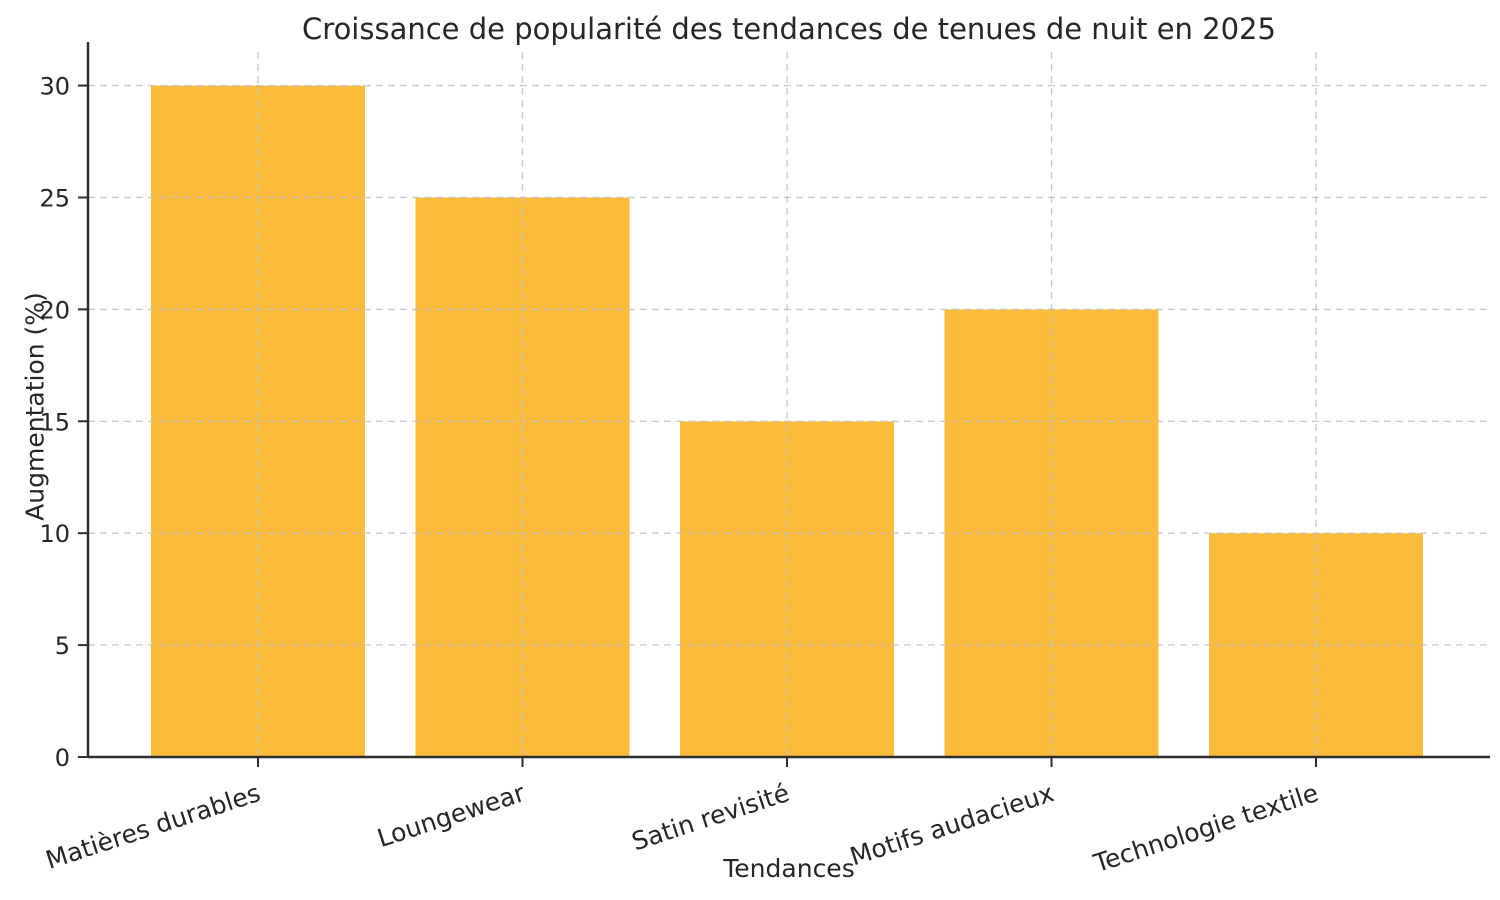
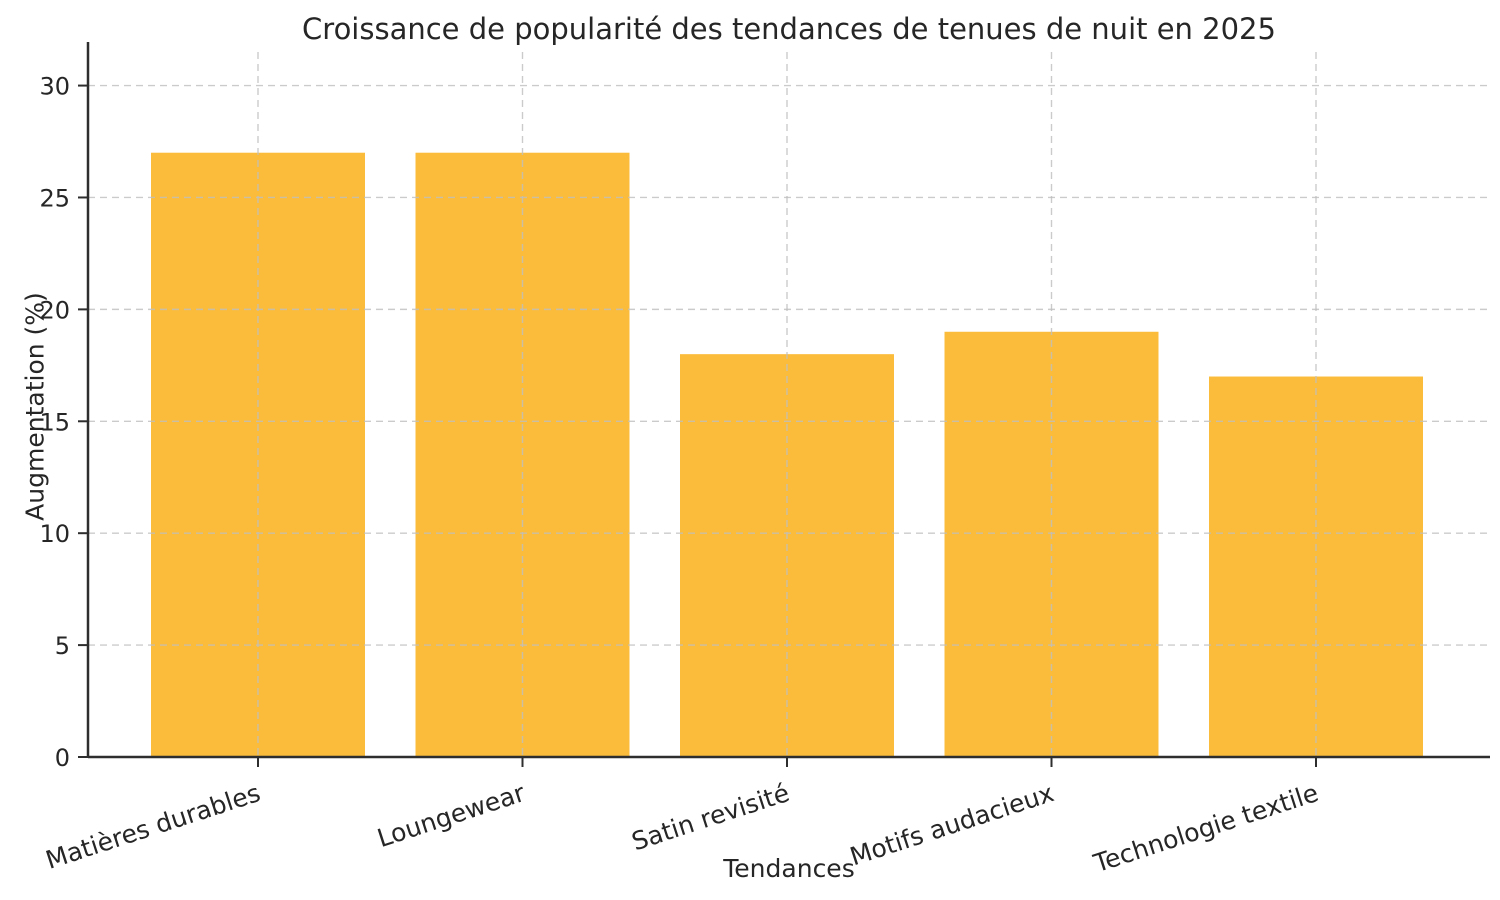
Matières durables: 30 -> 27
Loungewear: 25 -> 27
Satin revisité: 15 -> 18
Motifs audacieux: 20 -> 19
Technologie textile: 10 -> 17
